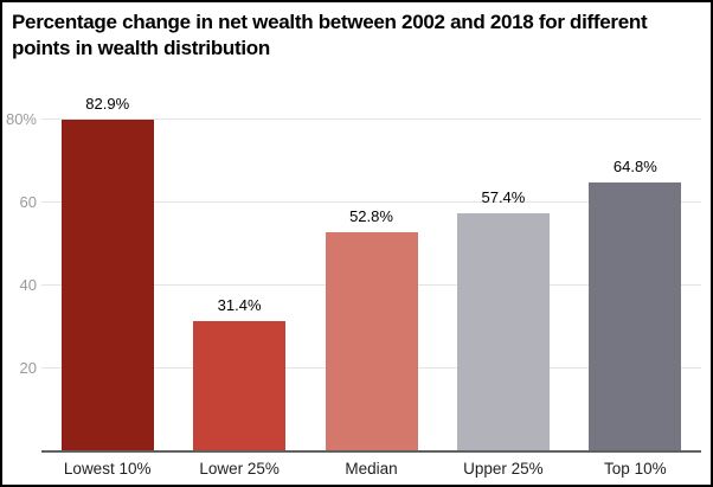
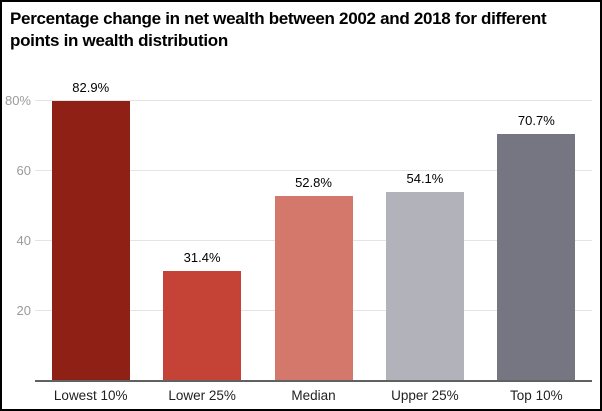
Upper 25%: 57.4% -> 54.1%
Top 10%: 64.8% -> 70.7%
